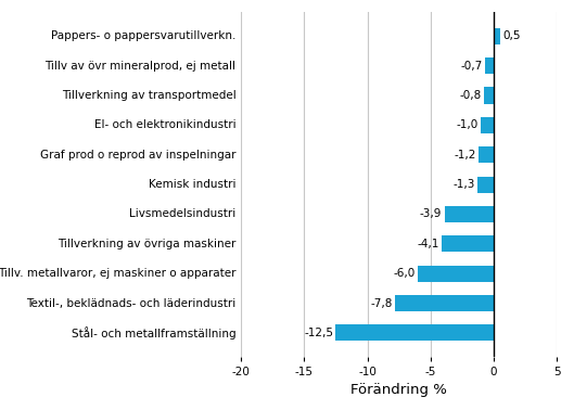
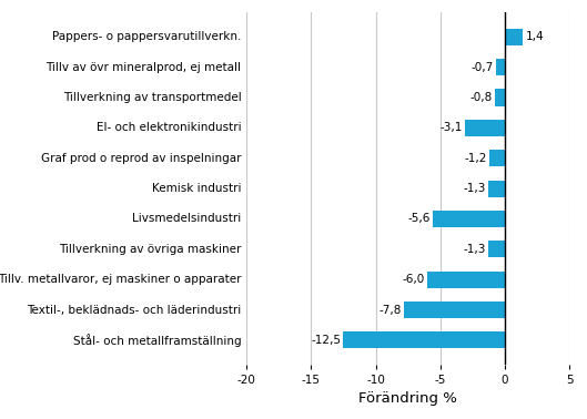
Pappers- o pappersvarutillverkn.: 0,5 -> 1,4
El- och elektronikindustri: -1,0 -> -3,1
Livsmedelsindustri: -3,9 -> -5,6
Tillverkning av övriga maskiner: -4,1 -> -1,3
